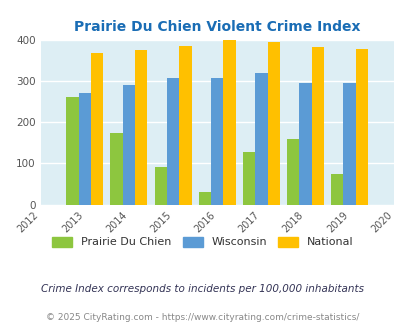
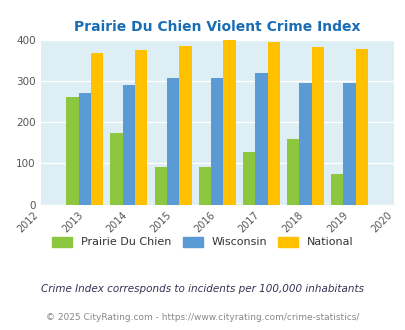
Prairie Du Chien/2016: 30 -> 90
